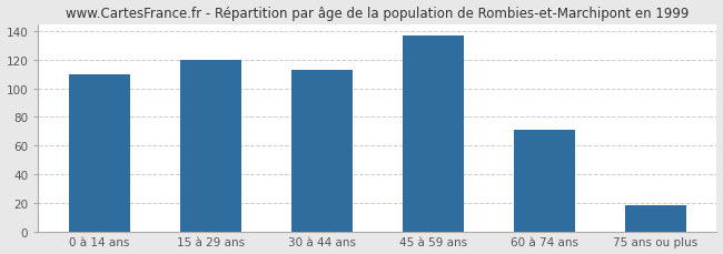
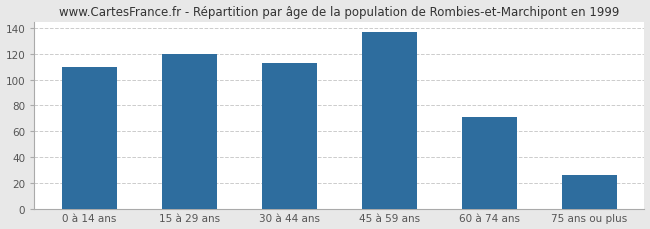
75 ans ou plus: 18 -> 26
